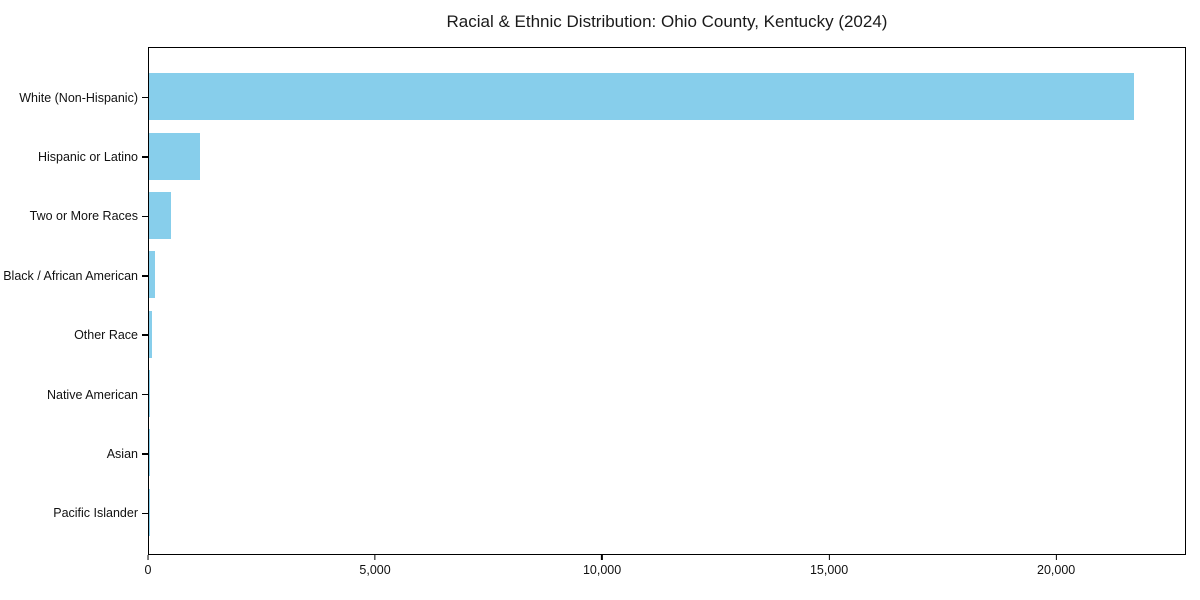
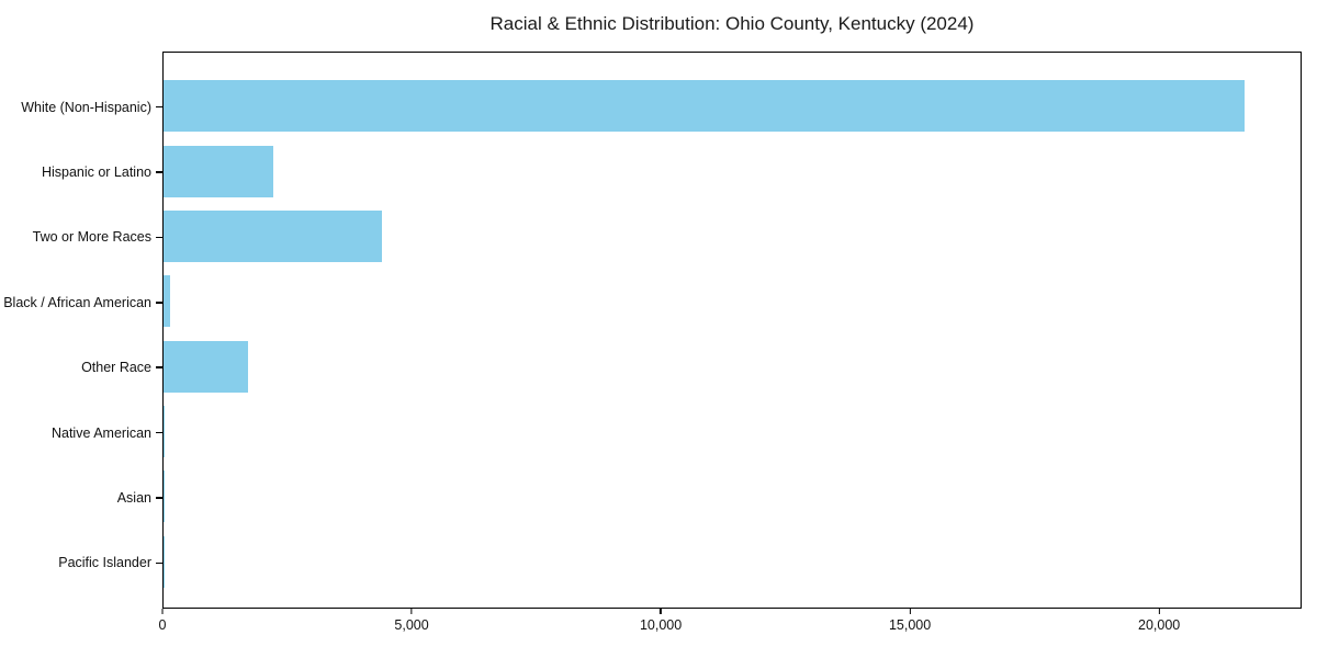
Hispanic or Latino: 1100 -> 2200
Two or More Races: 500 -> 4400
Other Race: 100 -> 1700
